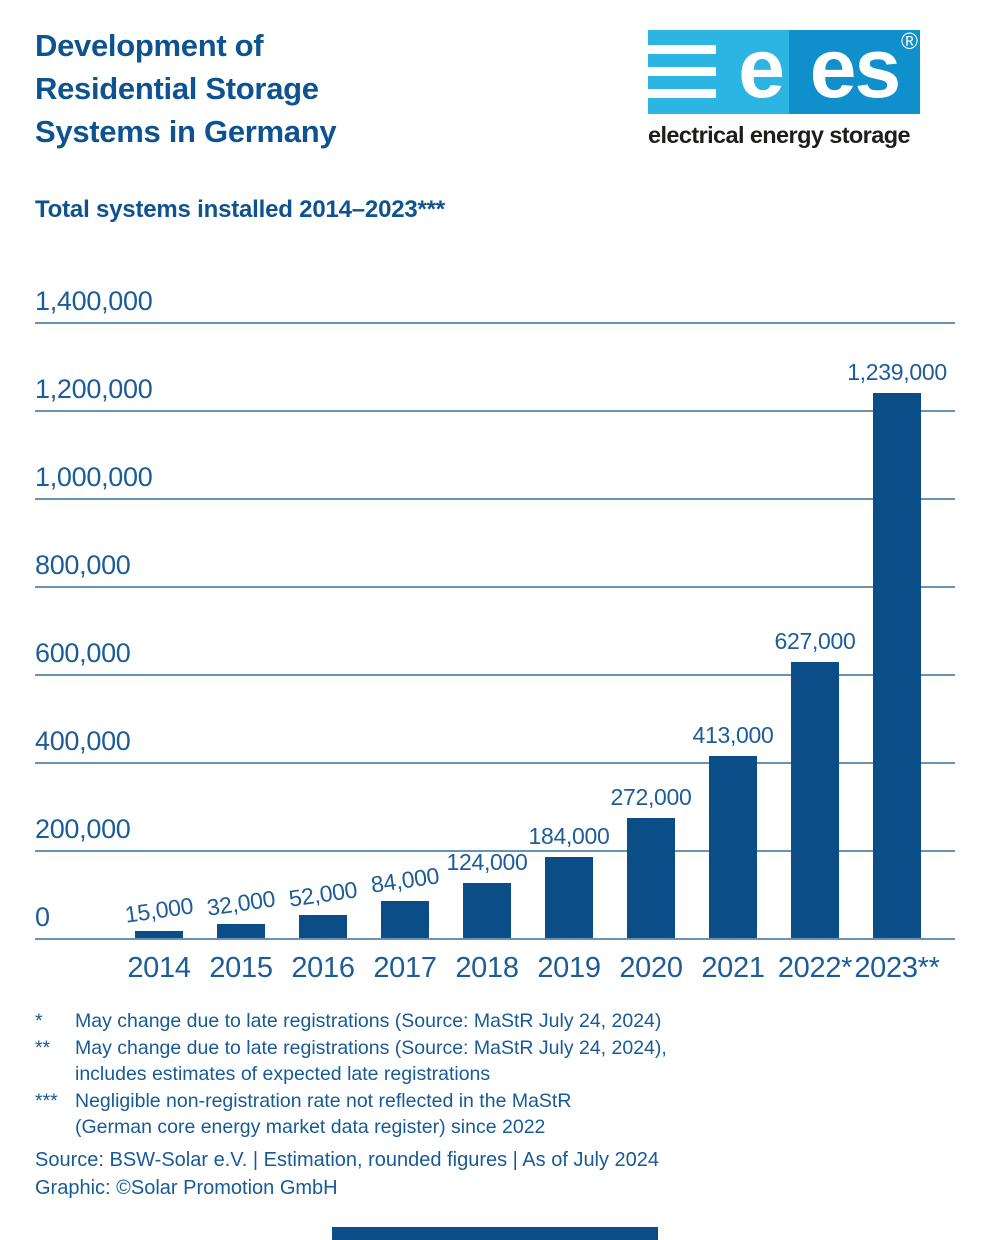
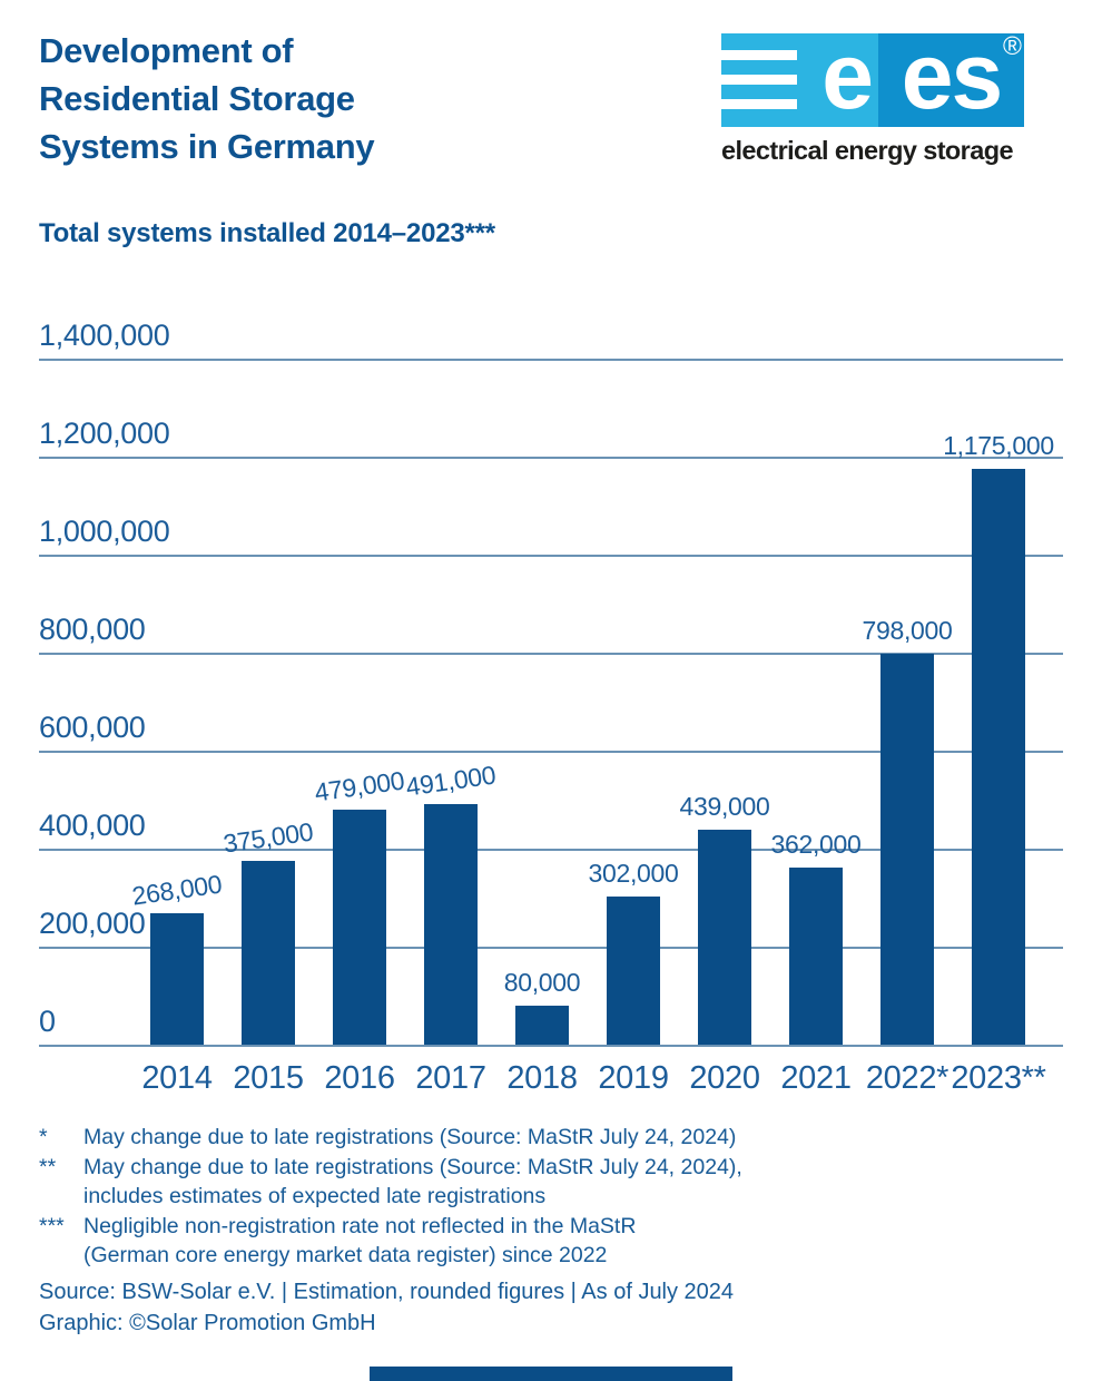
2014: 15,000 -> 268,000
2015: 32,000 -> 375,000
2016: 52,000 -> 479,000
2017: 84,000 -> 491,000
2018: 124,000 -> 80,000
2019: 184,000 -> 302,000
2020: 272,000 -> 439,000
2021: 413,000 -> 362,000
2022*: 627,000 -> 798,000
2023**: 1,239,000 -> 1,175,000
